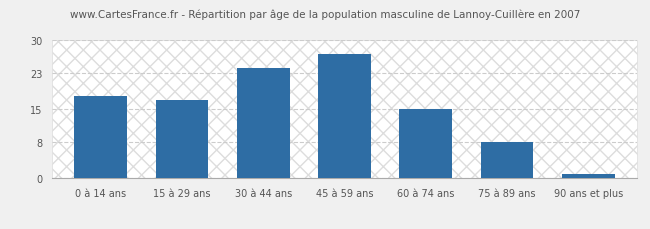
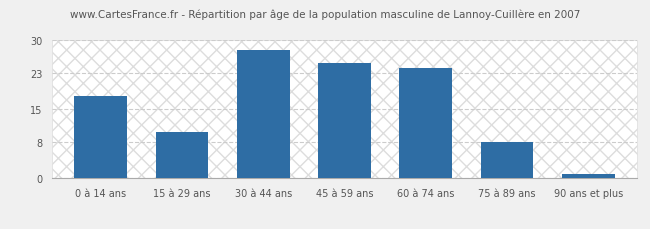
15 à 29 ans: 17 -> 10
30 à 44 ans: 24 -> 28
45 à 59 ans: 27 -> 25
60 à 74 ans: 15 -> 24
